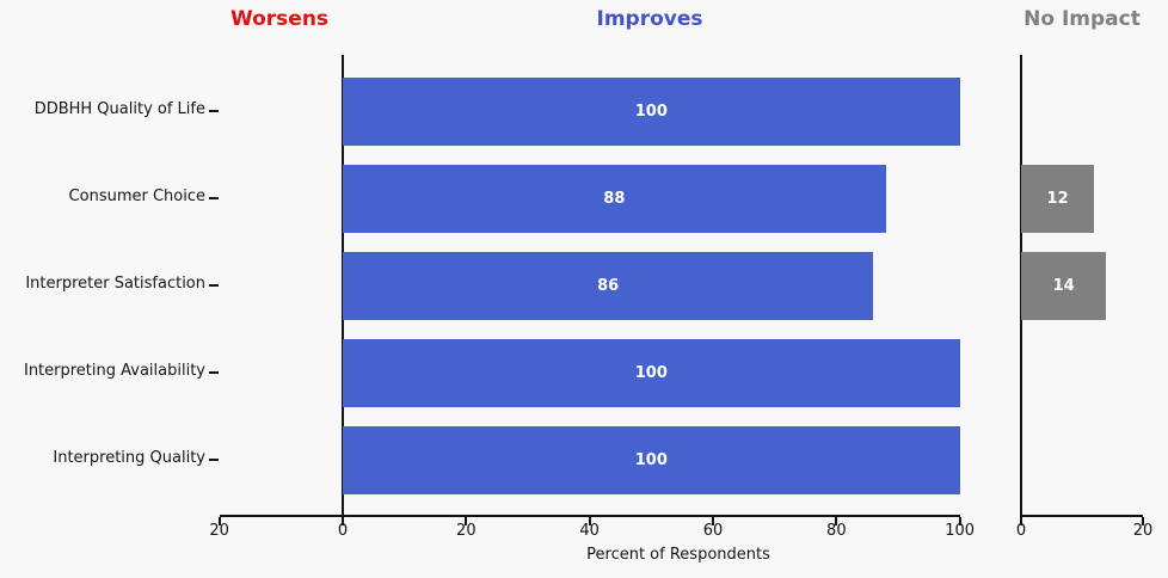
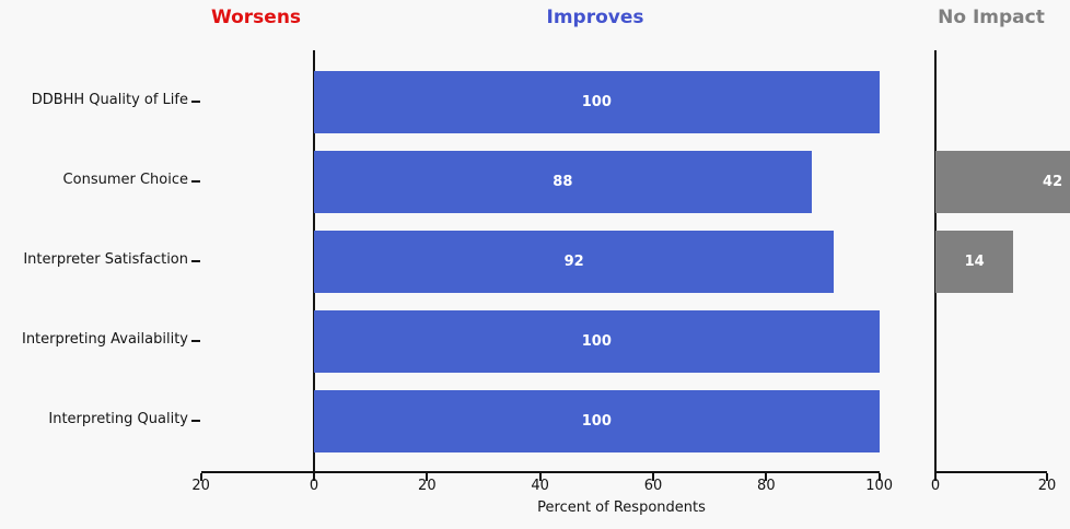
No Impact/Consumer Choice: 12 -> 42
Improves/Interpreter Satisfaction: 86 -> 92
